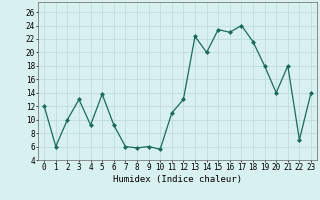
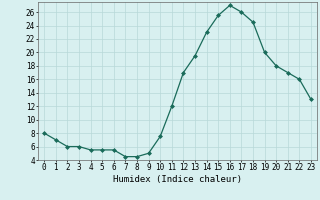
0: 12.0 -> 8.0
1: 6.0 -> 7.0
2: 10.0 -> 6.0
3: 13.0 -> 6.0
4: 9.2 -> 5.5
5: 13.8 -> 5.5
6: 9.2 -> 5.5
7: 6.0 -> 4.5
8: 5.8 -> 4.5
9: 6.0 -> 5.0
10: 5.6 -> 7.5
11: 11.0 -> 12.0
12: 13.0 -> 17.0
13: 22.4 -> 19.5
14: 20.0 -> 23.0
15: 23.4 -> 25.5
16: 23.0 -> 27.0
17: 24.0 -> 26.0
18: 21.6 -> 24.5
19: 18.0 -> 20.0
20: 14.0 -> 18.0
21: 18.0 -> 17.0
22: 7.0 -> 16.0
23: 14.0 -> 13.0
